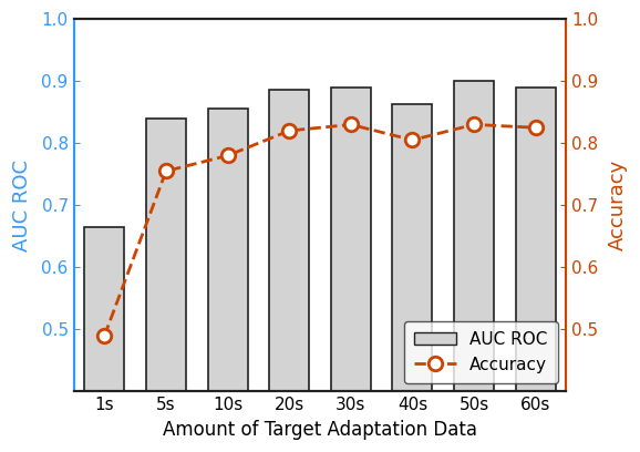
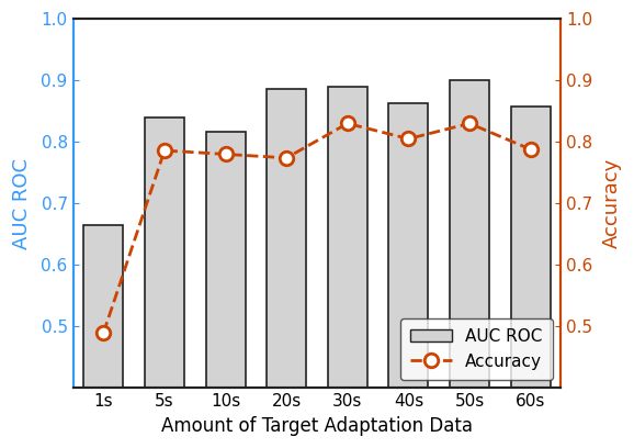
Accuracy/5s: 0.755 -> 0.786
AUC ROC/10s: 0.855 -> 0.816
Accuracy/20s: 0.820 -> 0.774
AUC ROC/60s: 0.890 -> 0.858
Accuracy/60s: 0.825 -> 0.788
